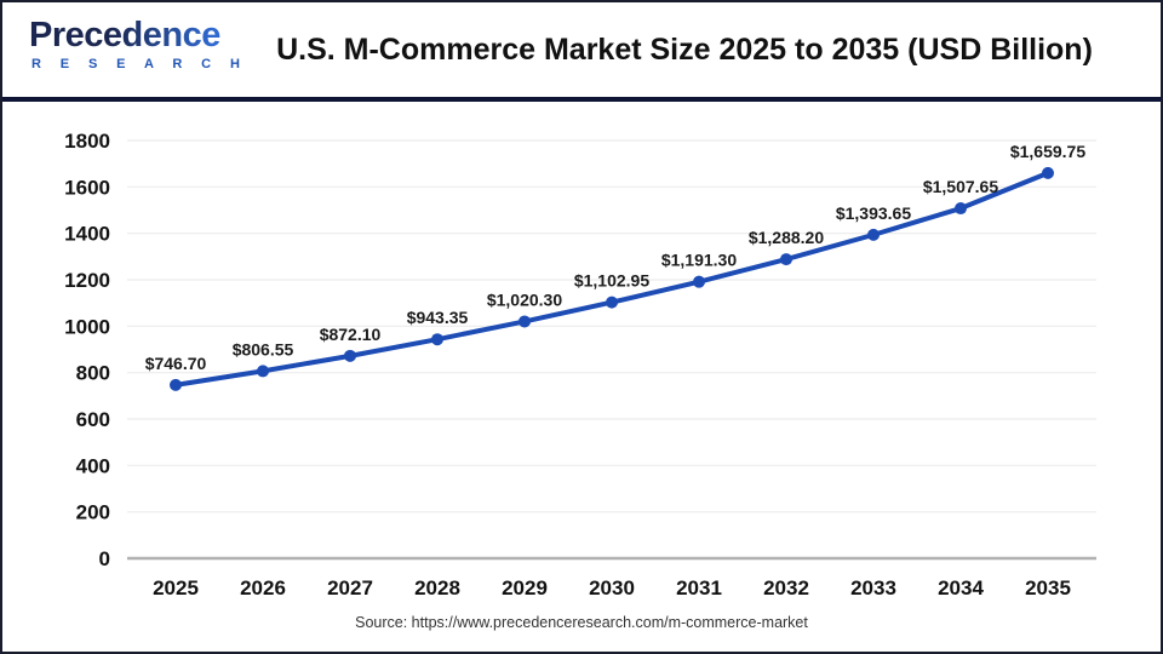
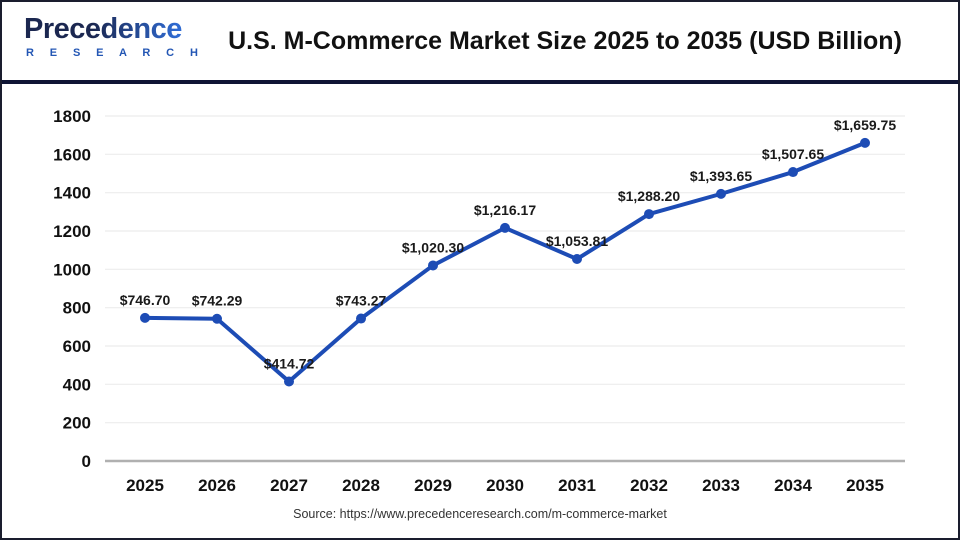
2026: $806.55 -> $742.29
2027: $872.10 -> $414.72
2028: $943.35 -> $743.27
2030: $1,102.95 -> $1,216.17
2031: $1,191.30 -> $1,053.81
